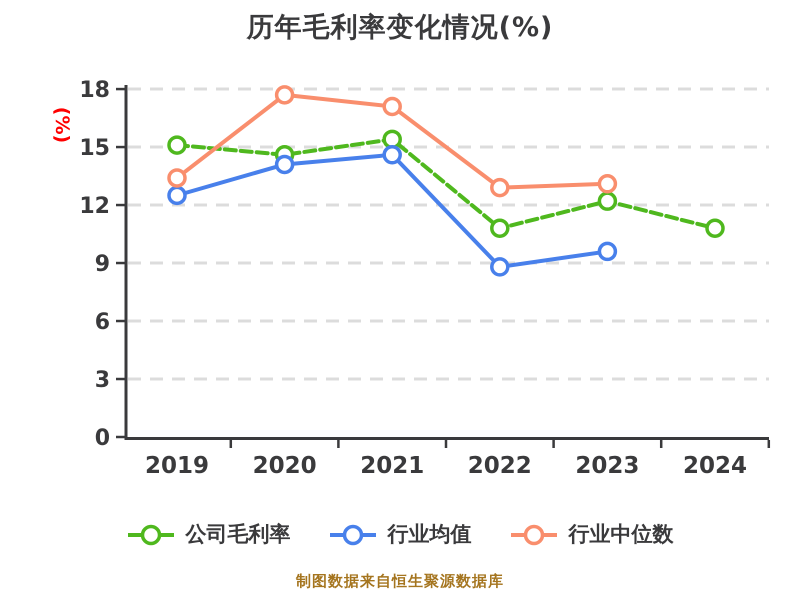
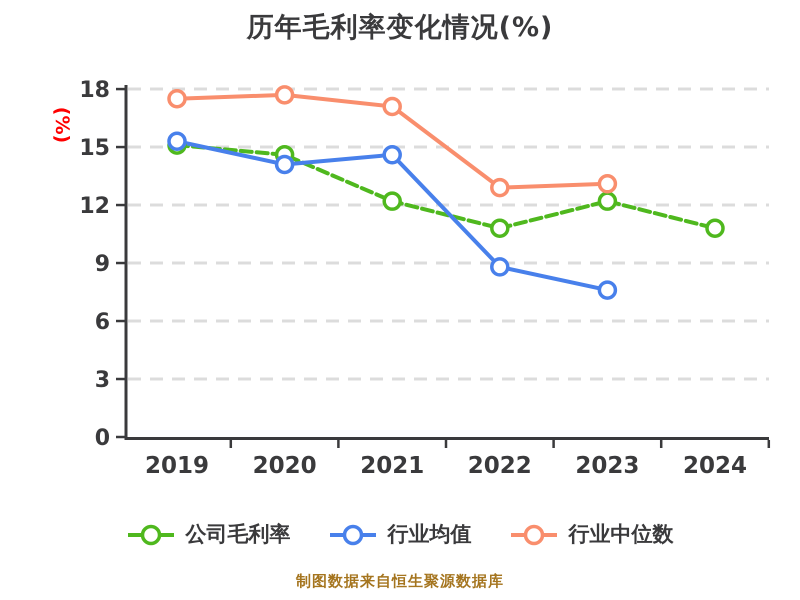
行业均值/2019: 12.5 -> 15.3
行业中位数/2019: 13.4 -> 17.5
公司毛利率/2021: 15.4 -> 12.2
行业均值/2023: 9.6 -> 7.6
